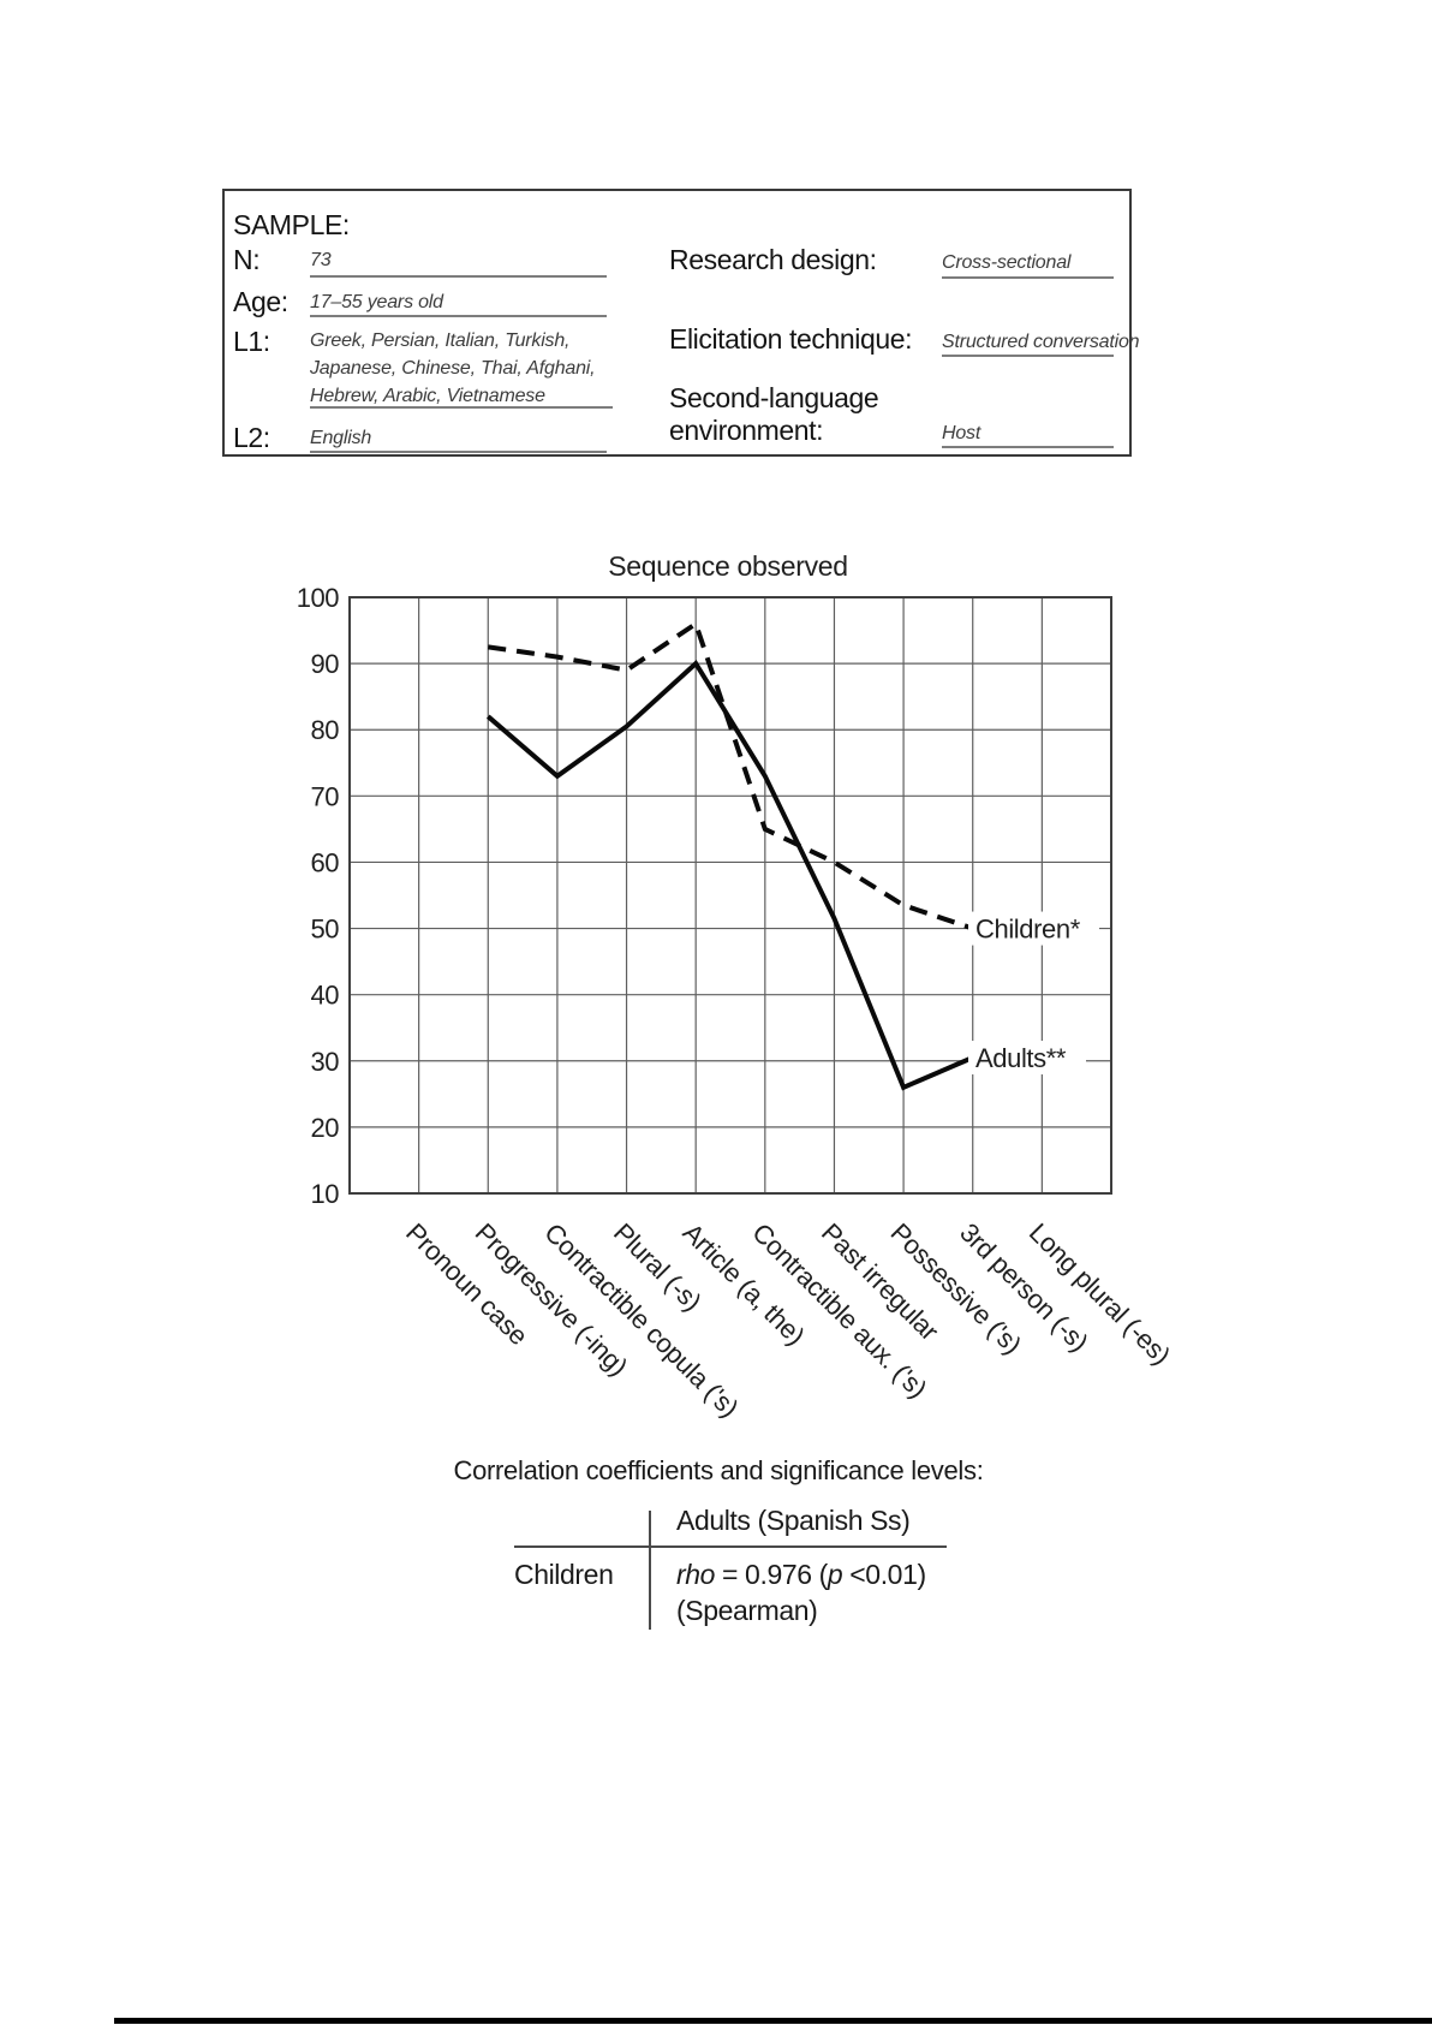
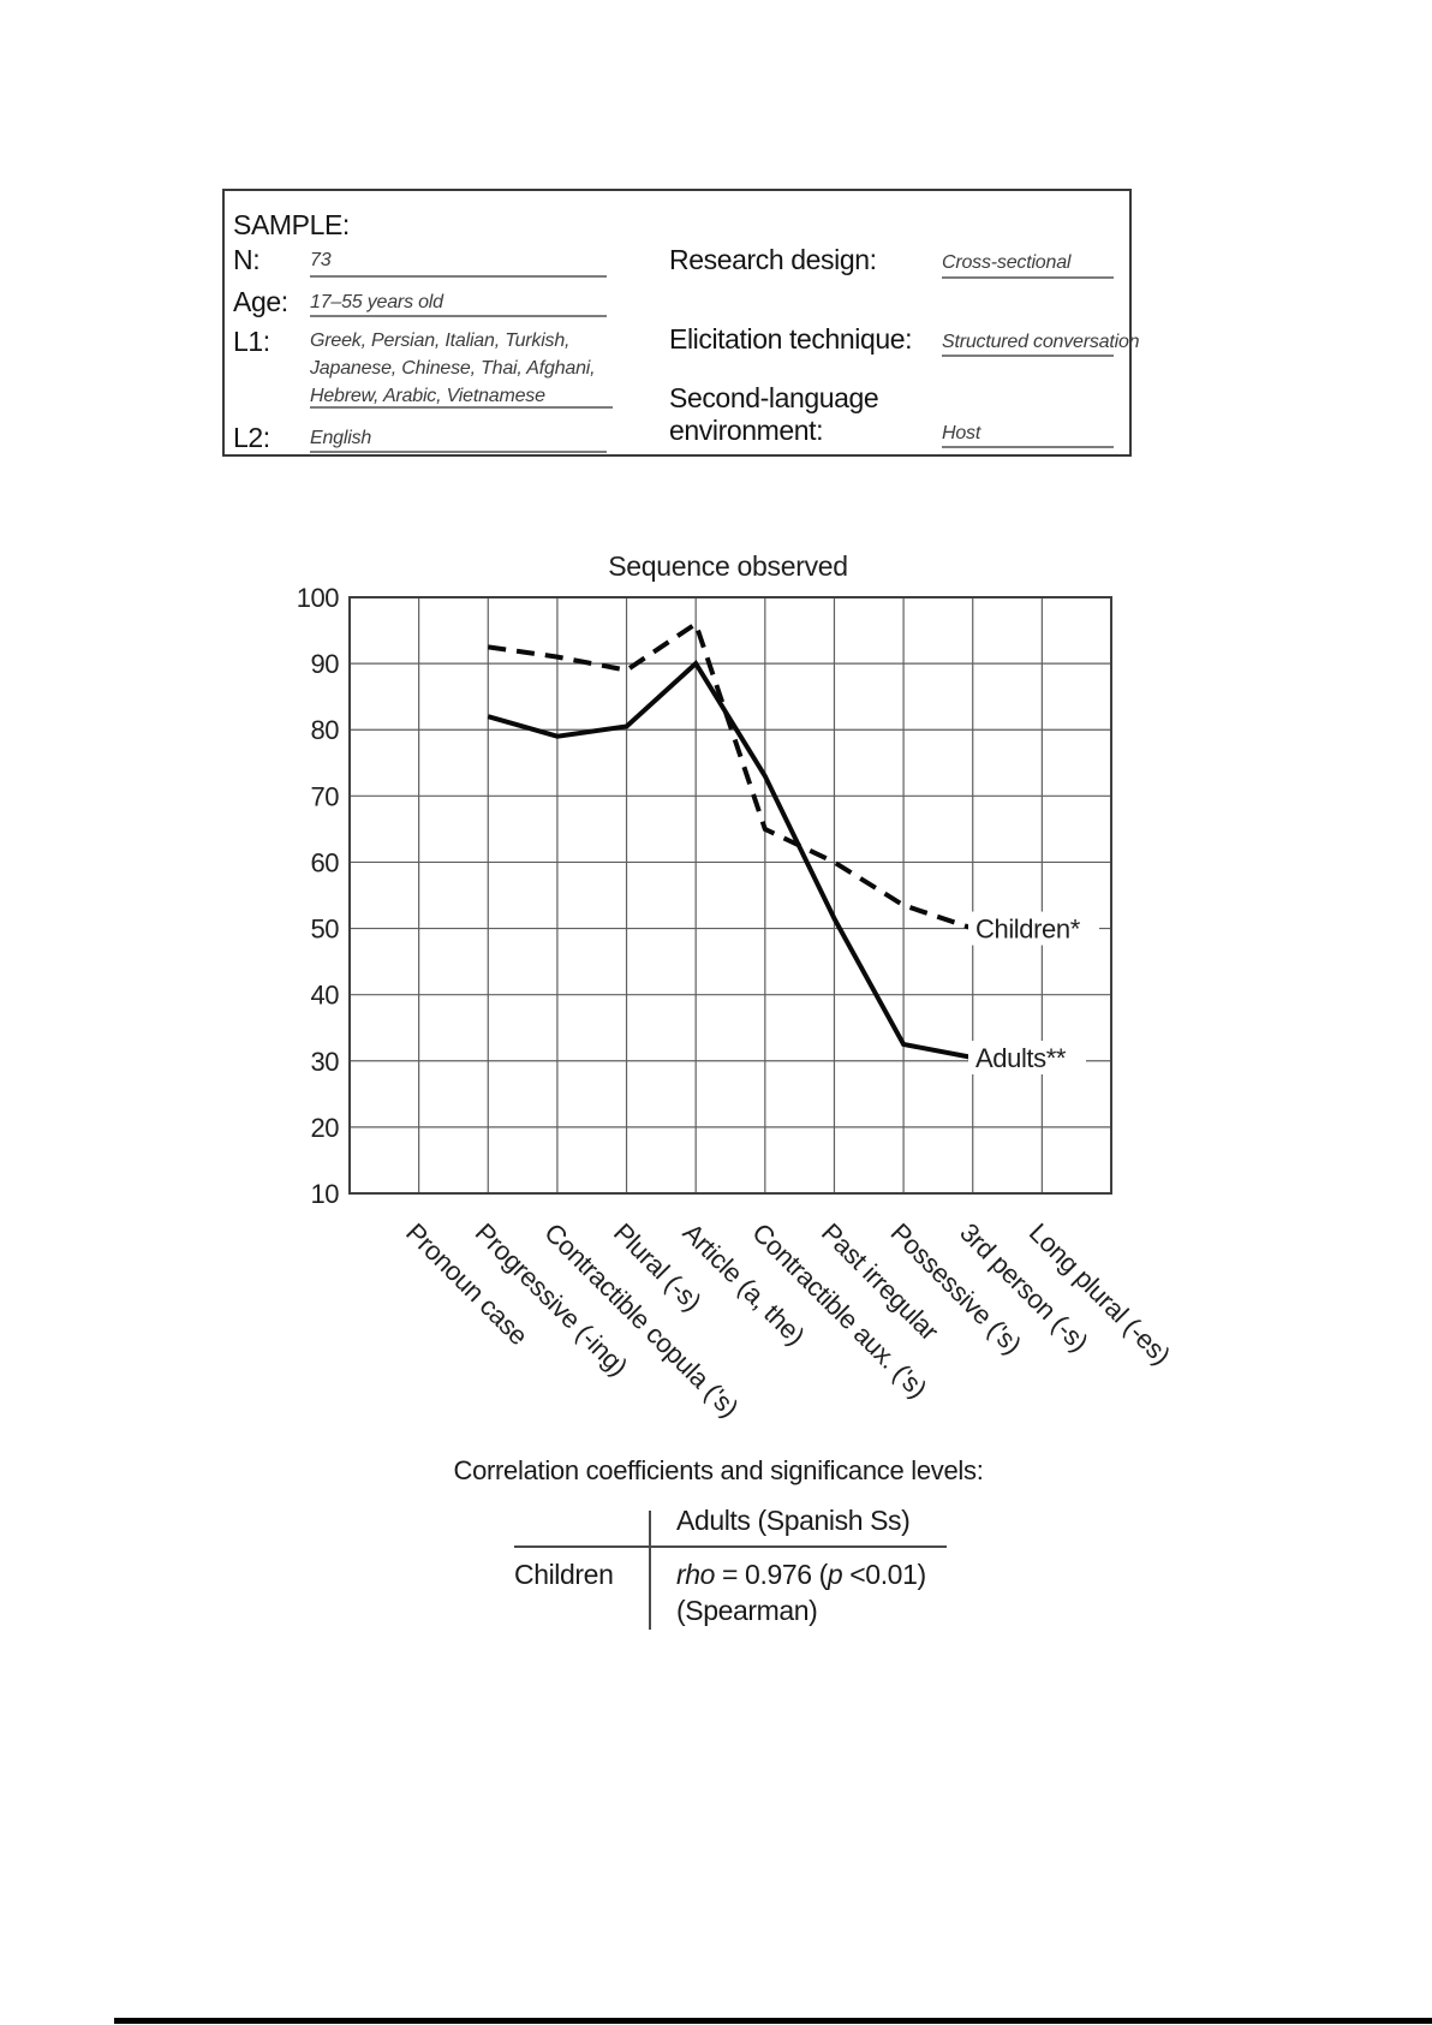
Adults**/Contractible copula ('s): 73 -> 79
Adults**/Possessive ('s): 26 -> 32
